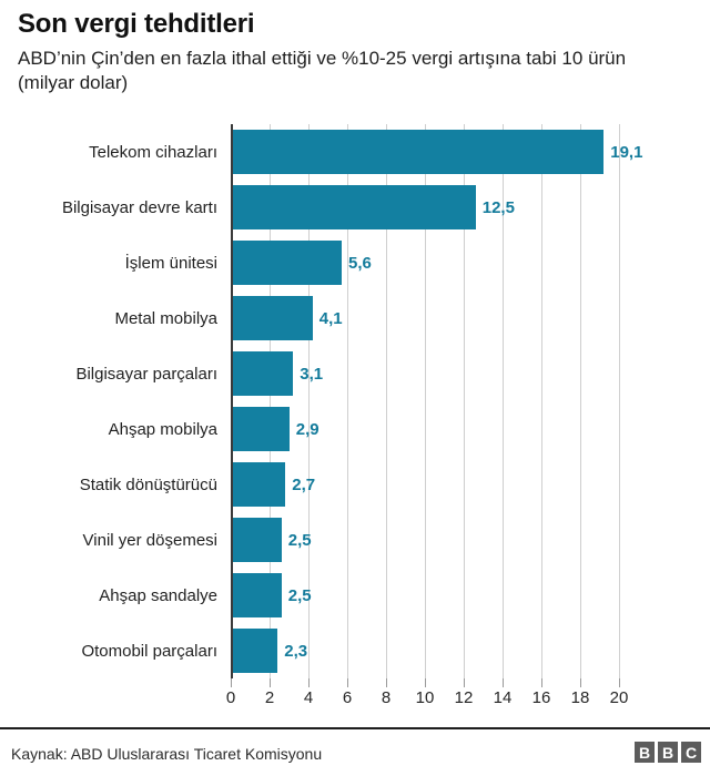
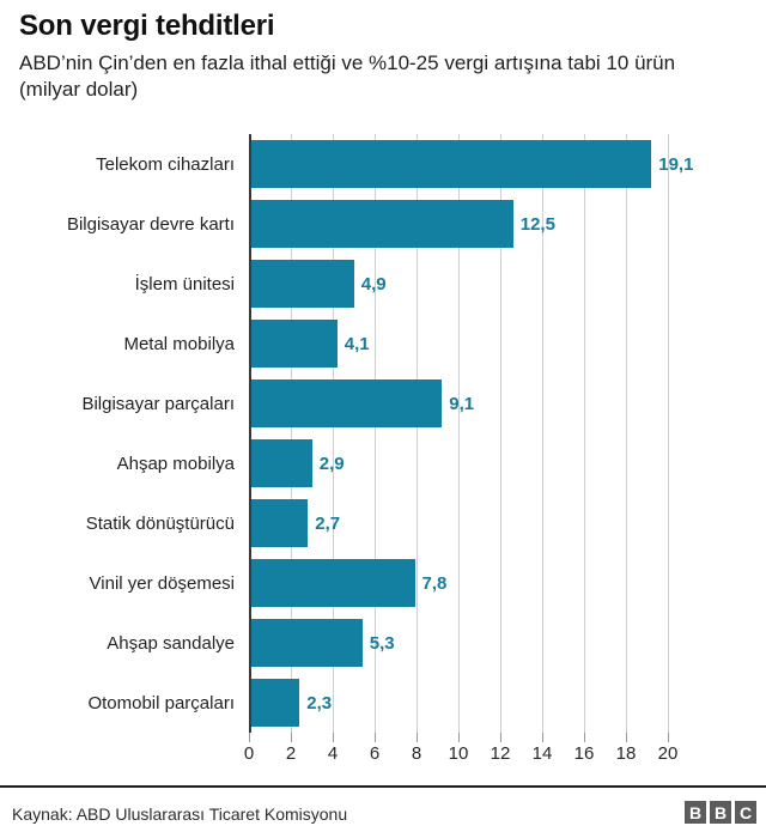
İşlem ünitesi: 5,6 -> 4,9
Bilgisayar parçaları: 3,1 -> 9,1
Vinil yer döşemesi: 2,5 -> 7,8
Ahşap sandalye: 2,5 -> 5,3
